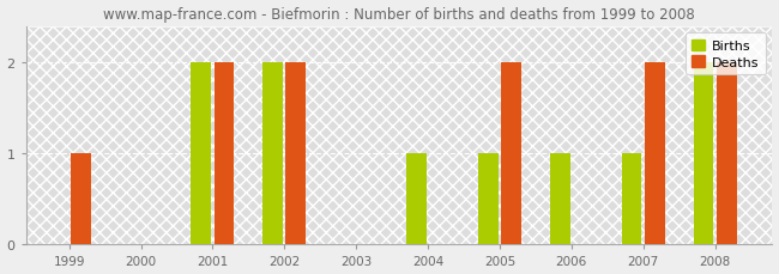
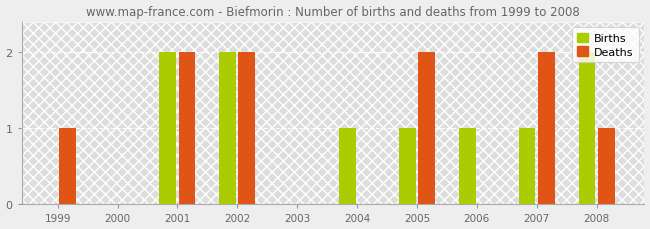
Deaths/2008: 2 -> 1
